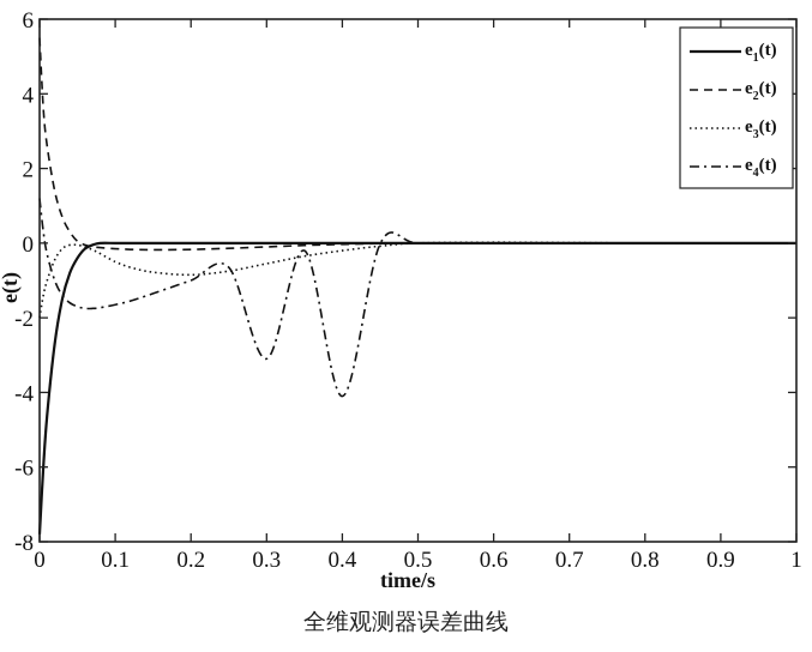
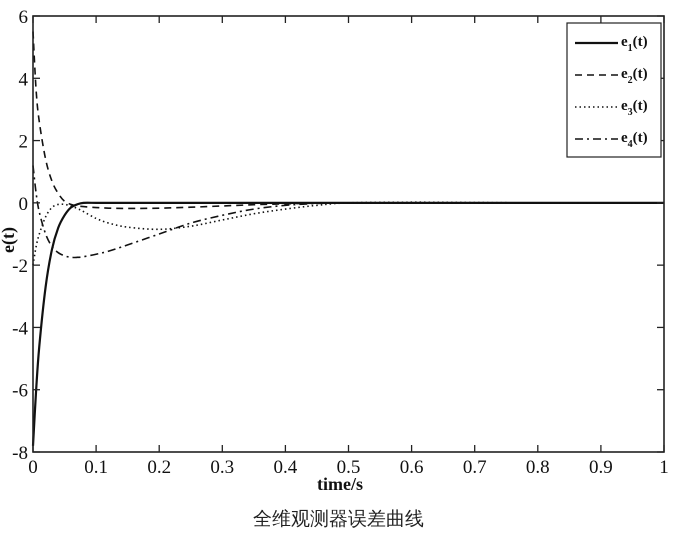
e4(t)/0.3: -3.1 -> -0.4
e4(t)/0.4: -4.1 -> -0.1
